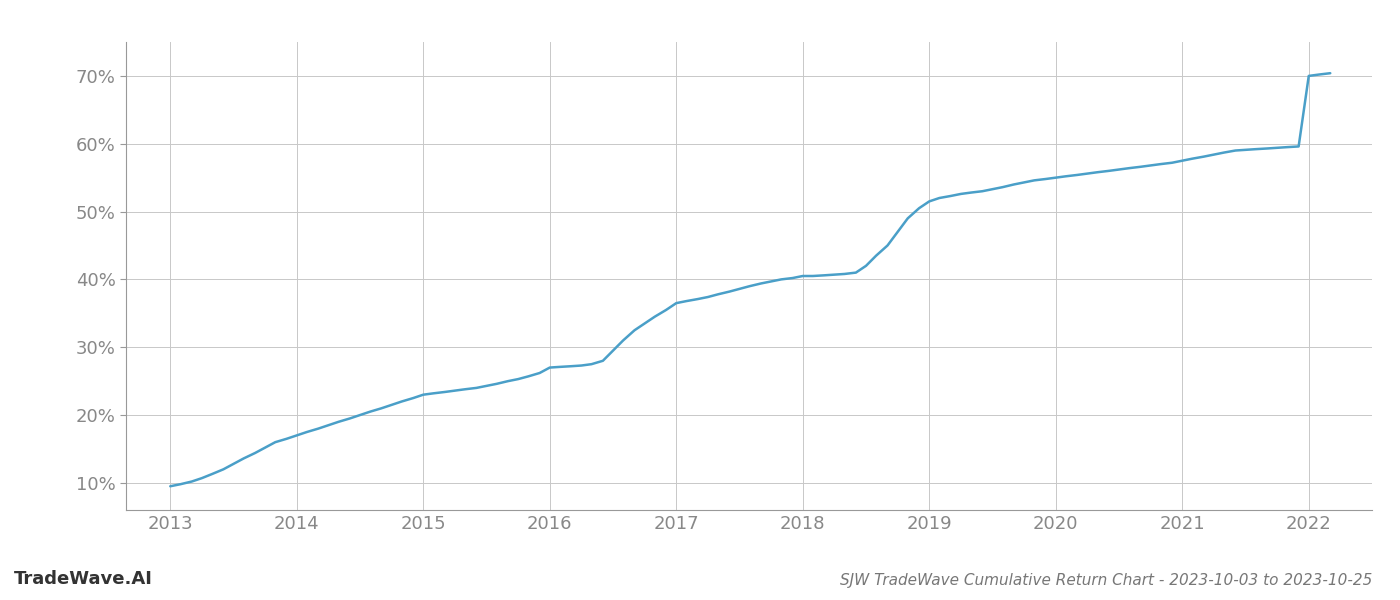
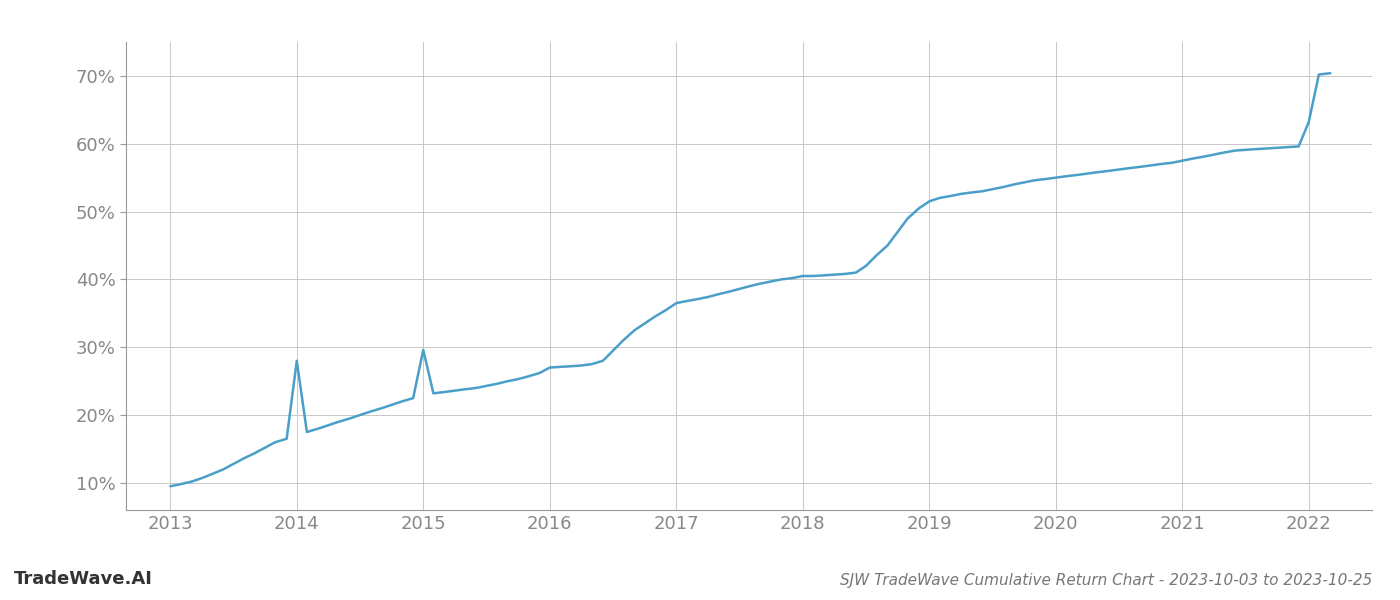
2014: 17.0% -> 28.0%
2015: 23.0% -> 29.6%
2022: 70.0% -> 63.2%
